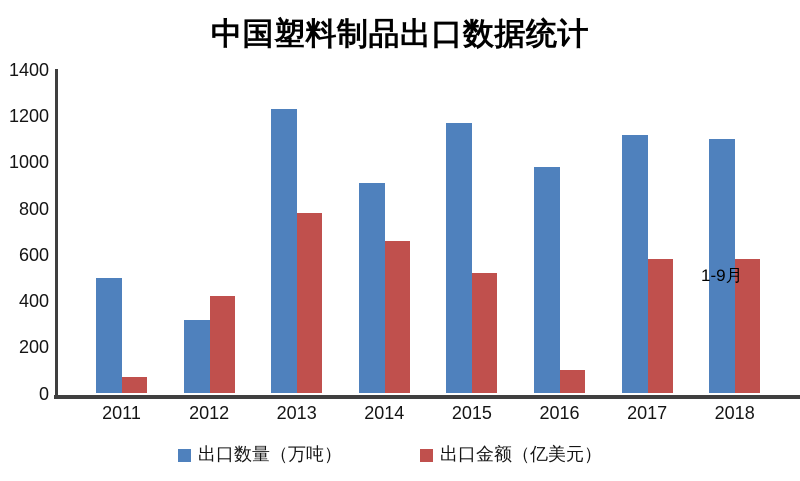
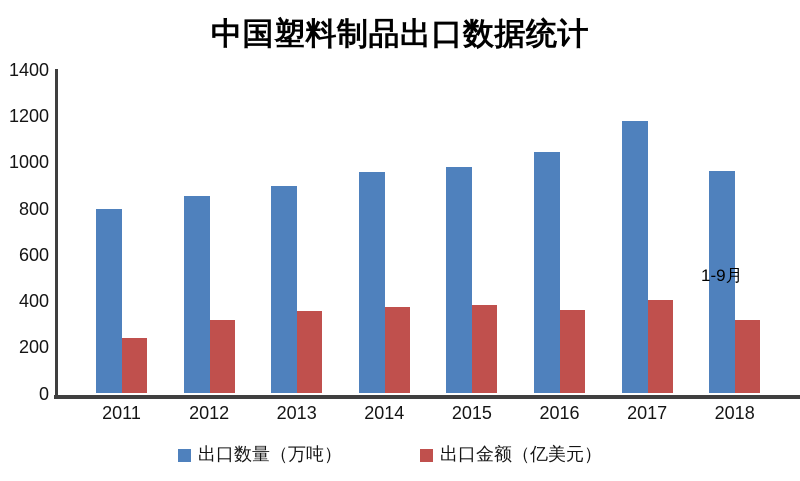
出口数量（万吨）/2011: 500 -> 800
出口金额（亿美元）/2011: 70 -> 240
出口数量（万吨）/2012: 320 -> 860
出口金额（亿美元）/2012: 420 -> 320
出口数量（万吨）/2013: 1230 -> 900
出口金额（亿美元）/2013: 780 -> 360
出口数量（万吨）/2014: 910 -> 960
出口金额（亿美元）/2014: 660 -> 370
出口数量（万吨）/2015: 1170 -> 980
出口金额（亿美元）/2015: 520 -> 380
出口数量（万吨）/2016: 980 -> 1040
出口金额（亿美元）/2016: 100 -> 360
出口数量（万吨）/2017: 1120 -> 1180
出口金额（亿美元）/2017: 580 -> 400
出口数量（万吨）/2018: 1100 -> 960
出口金额（亿美元）/2018: 580 -> 320
